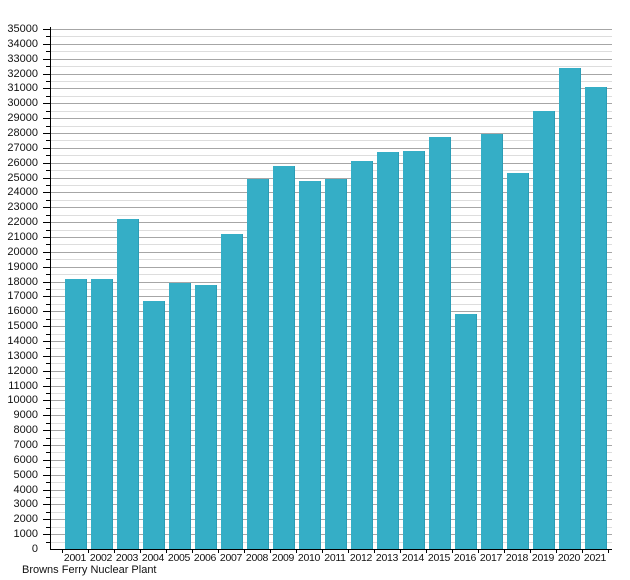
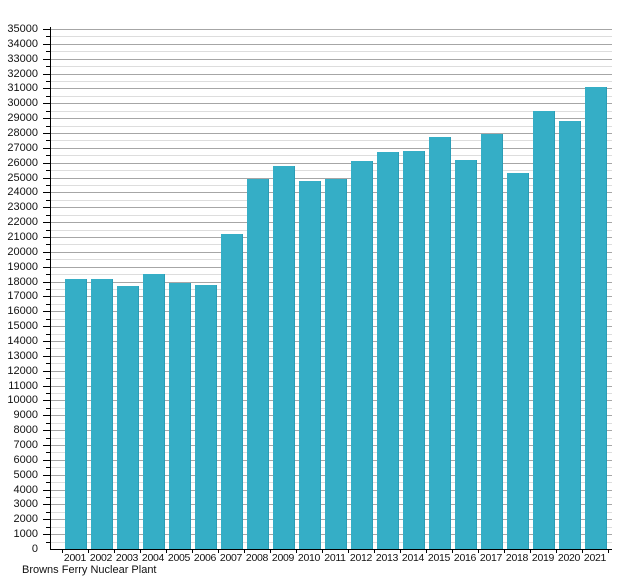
2003: 22200 -> 17700
2004: 16700 -> 18500
2016: 15800 -> 26200
2020: 32400 -> 28800
